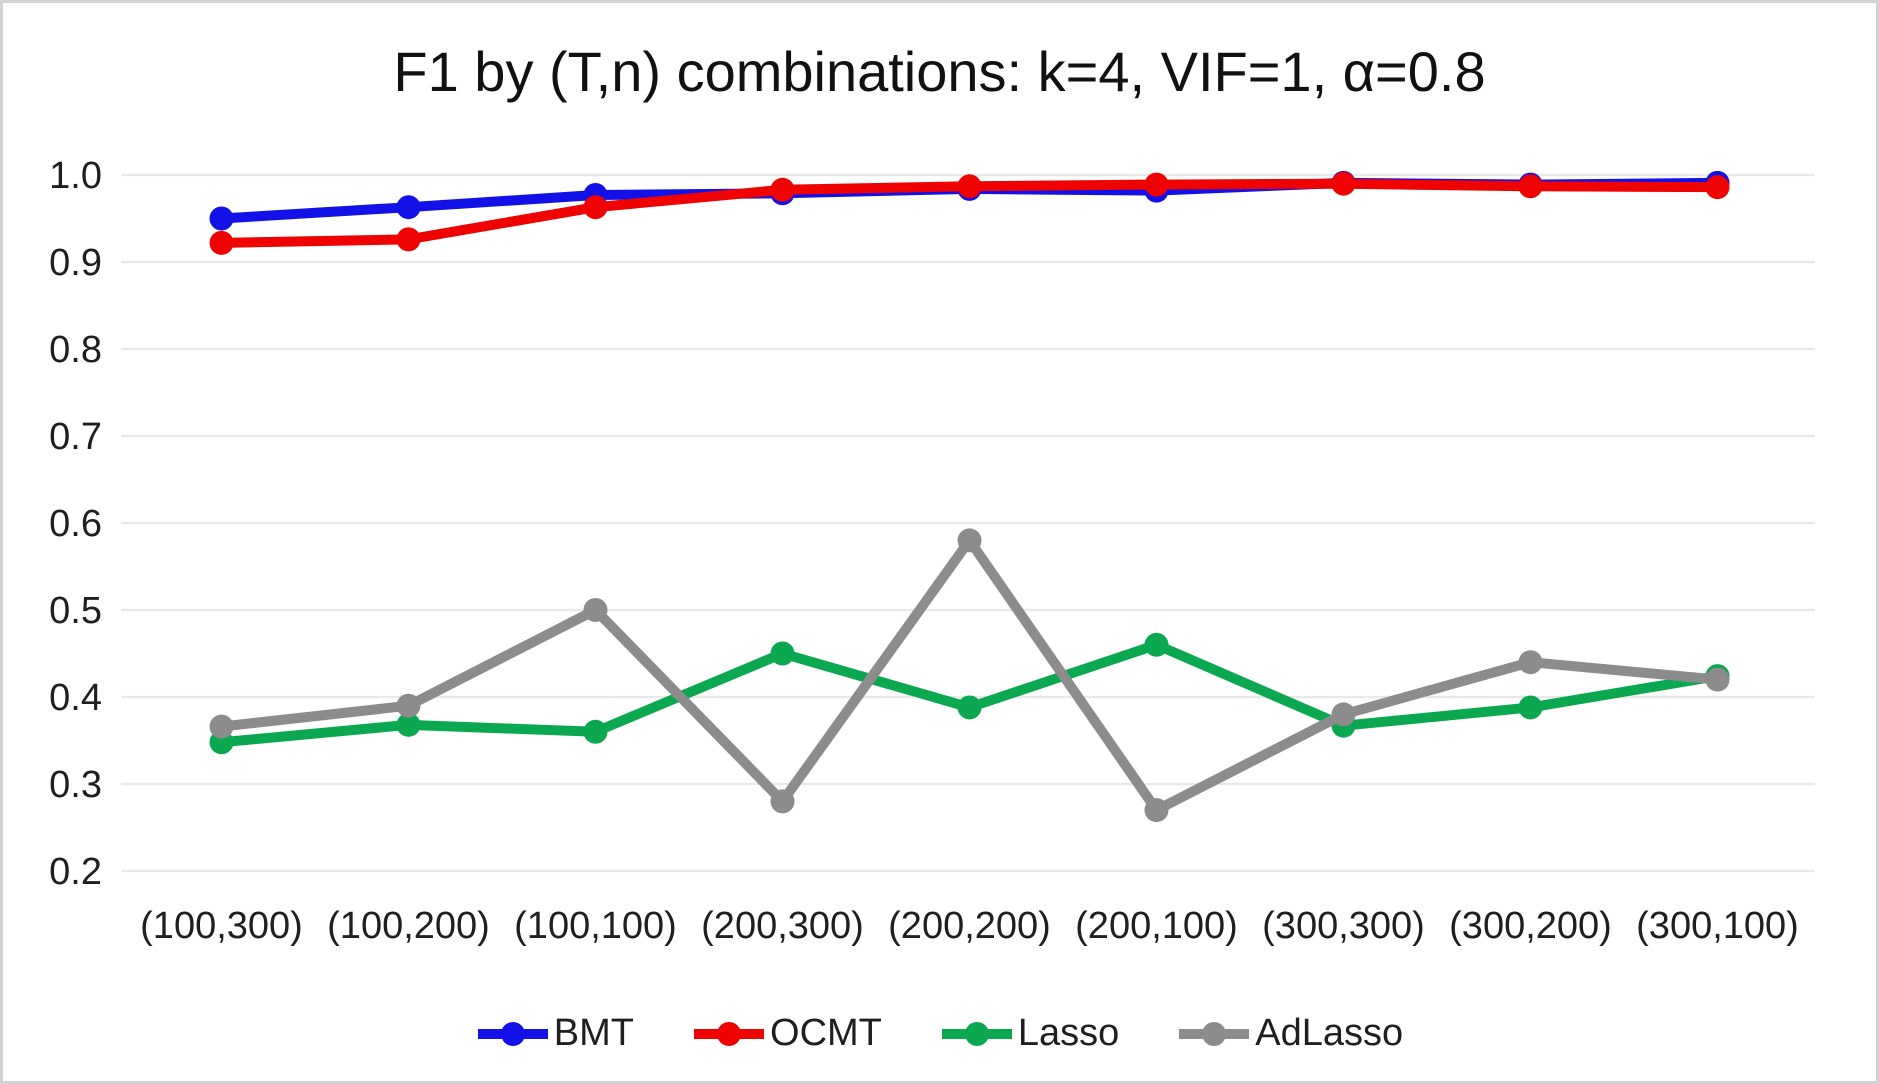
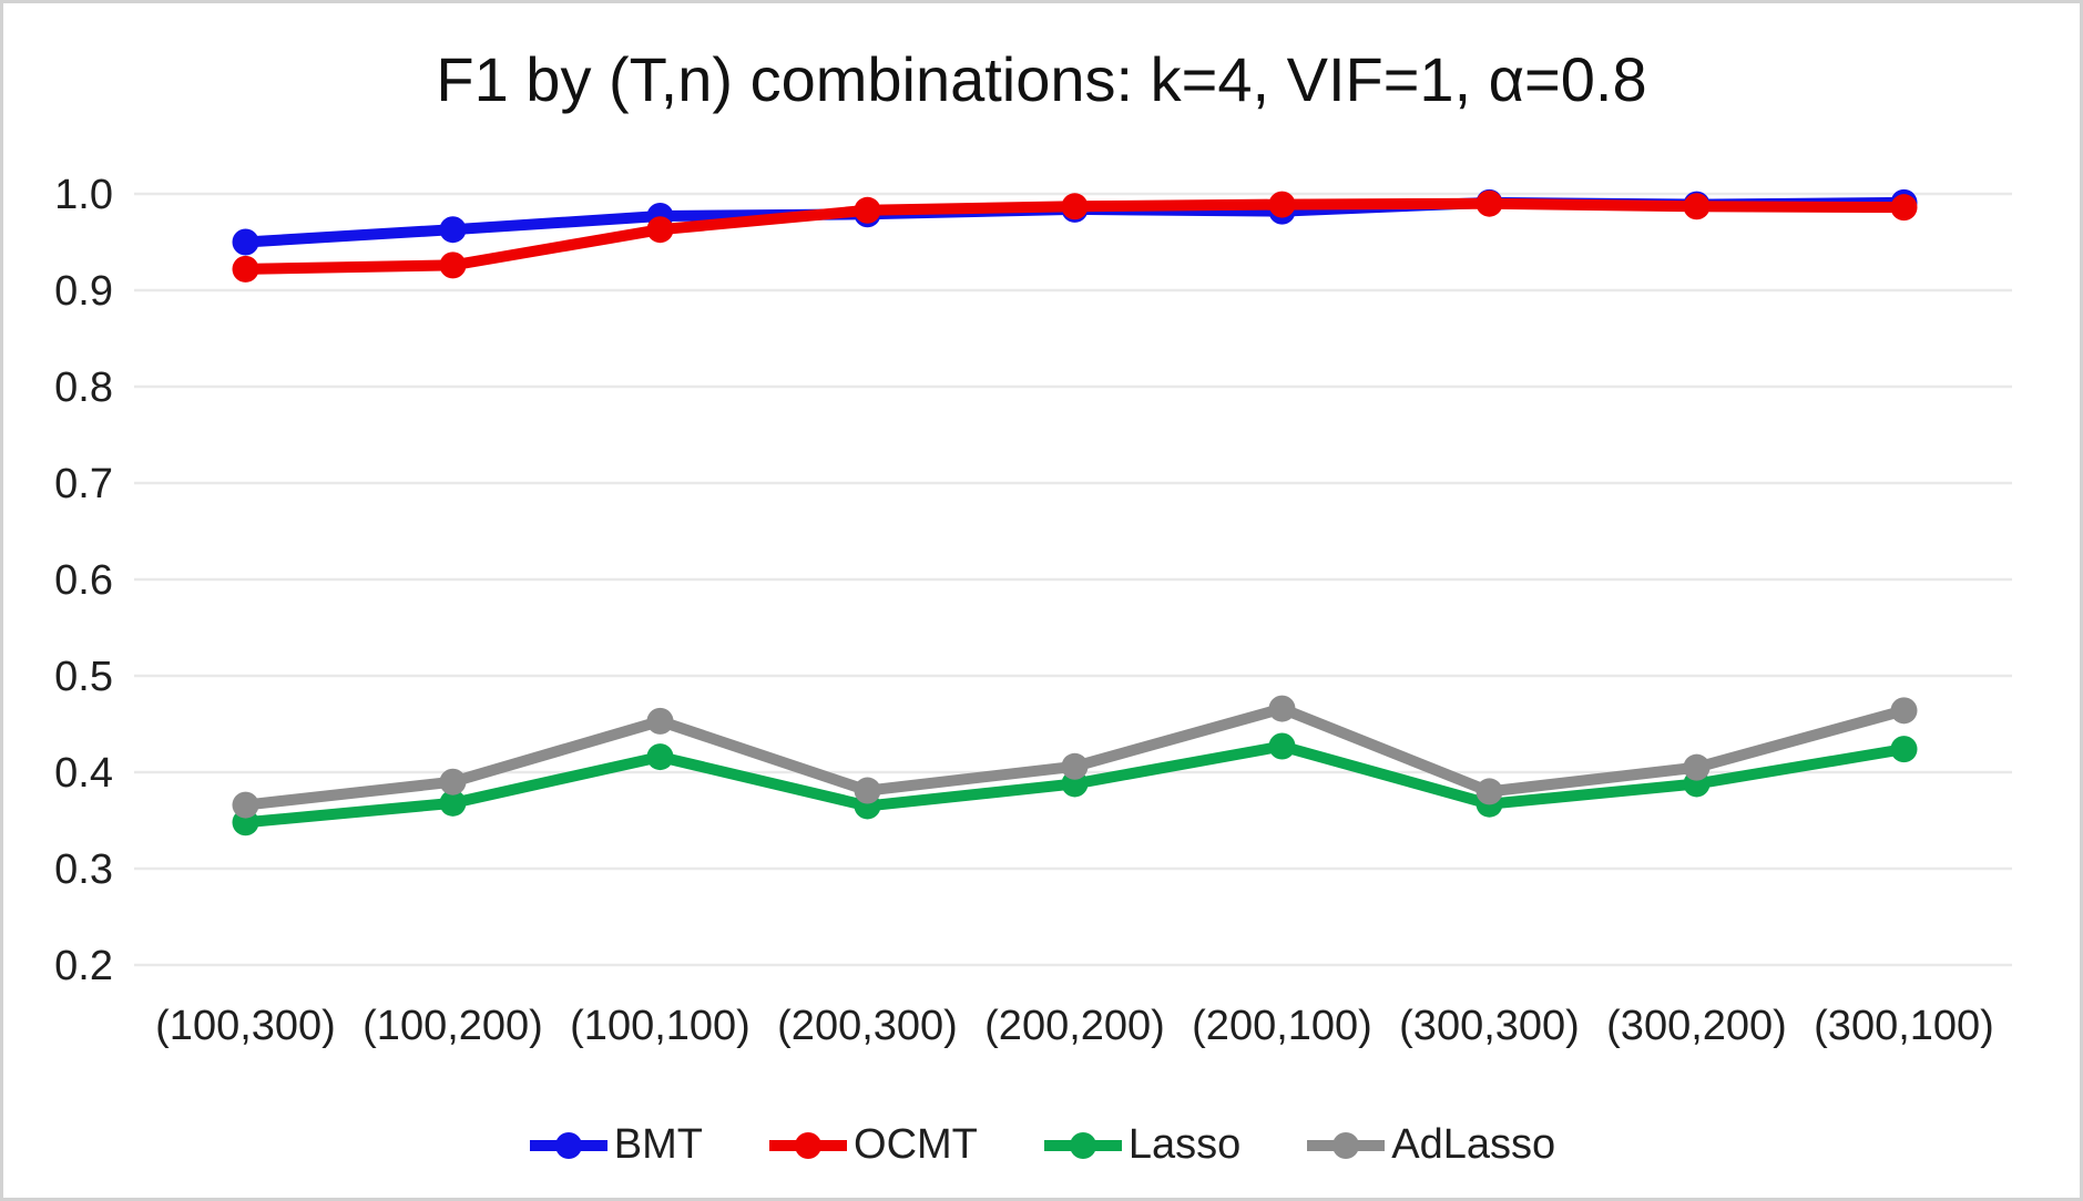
Lasso/(100,100): 0.36 -> 0.42
AdLasso/(100,100): 0.50 -> 0.45
Lasso/(200,300): 0.45 -> 0.36
AdLasso/(200,300): 0.28 -> 0.38
AdLasso/(200,200): 0.58 -> 0.41
Lasso/(200,100): 0.46 -> 0.43
AdLasso/(200,100): 0.27 -> 0.47
AdLasso/(300,200): 0.44 -> 0.41
AdLasso/(300,100): 0.42 -> 0.46
